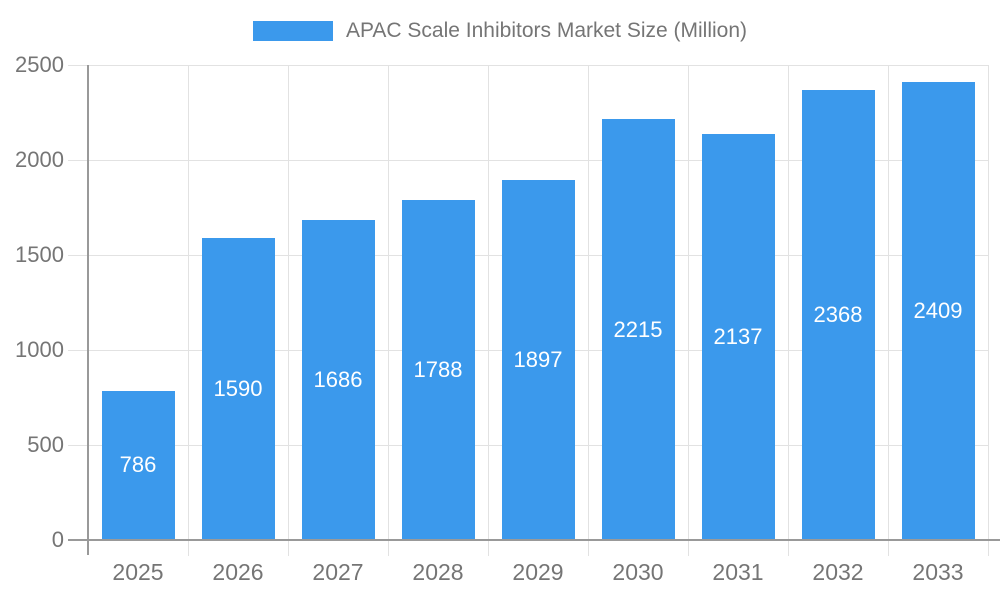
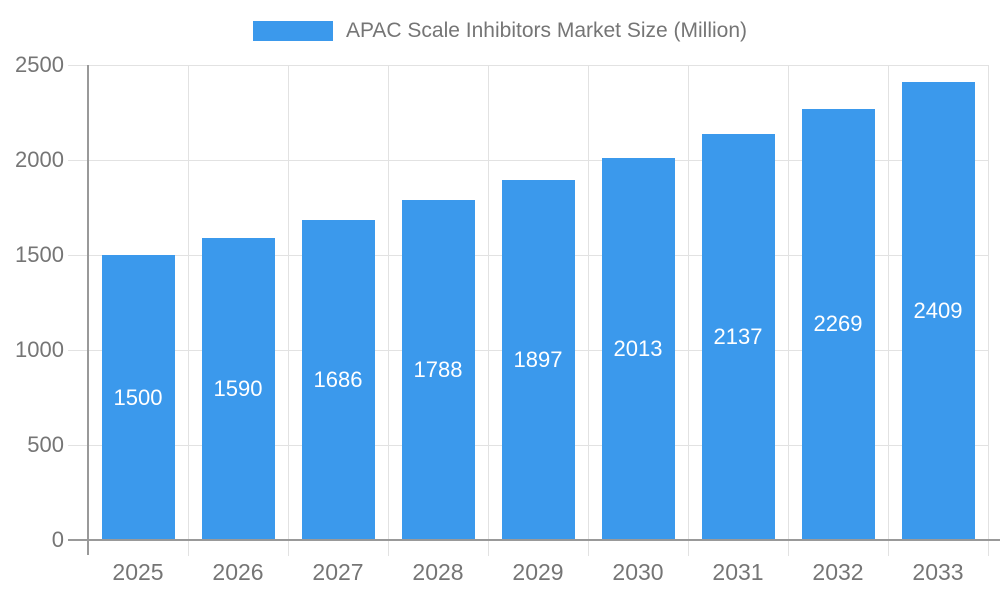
2025: 786 -> 1500
2030: 2215 -> 2013
2032: 2368 -> 2269
